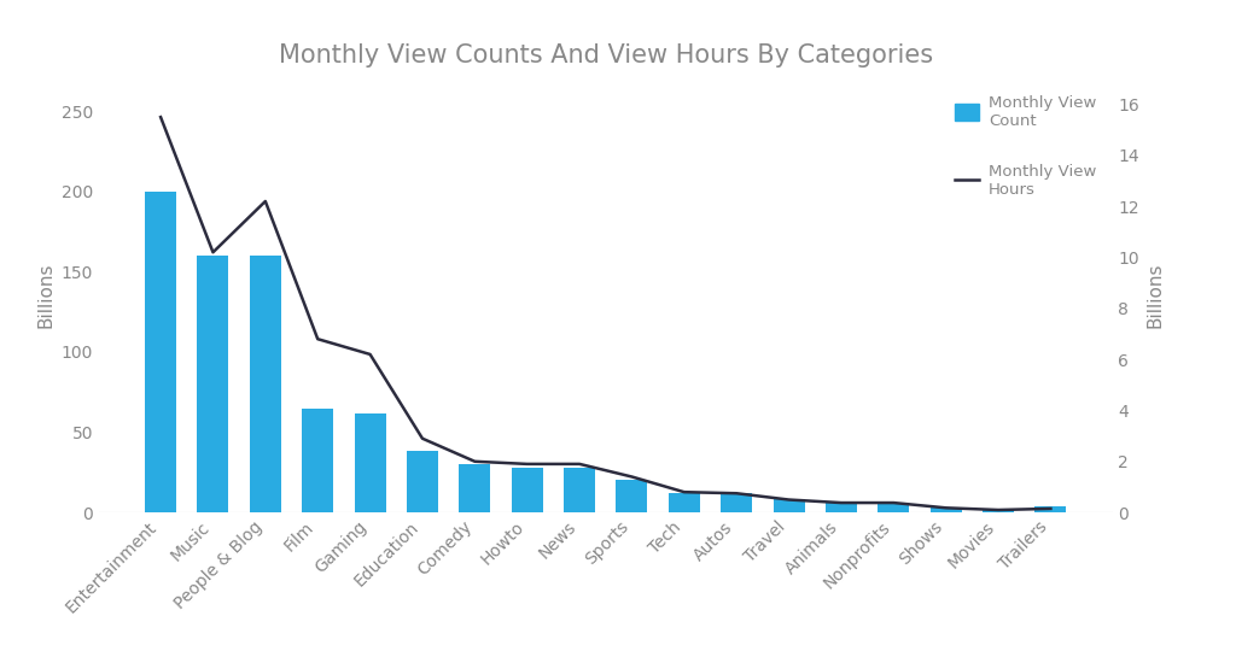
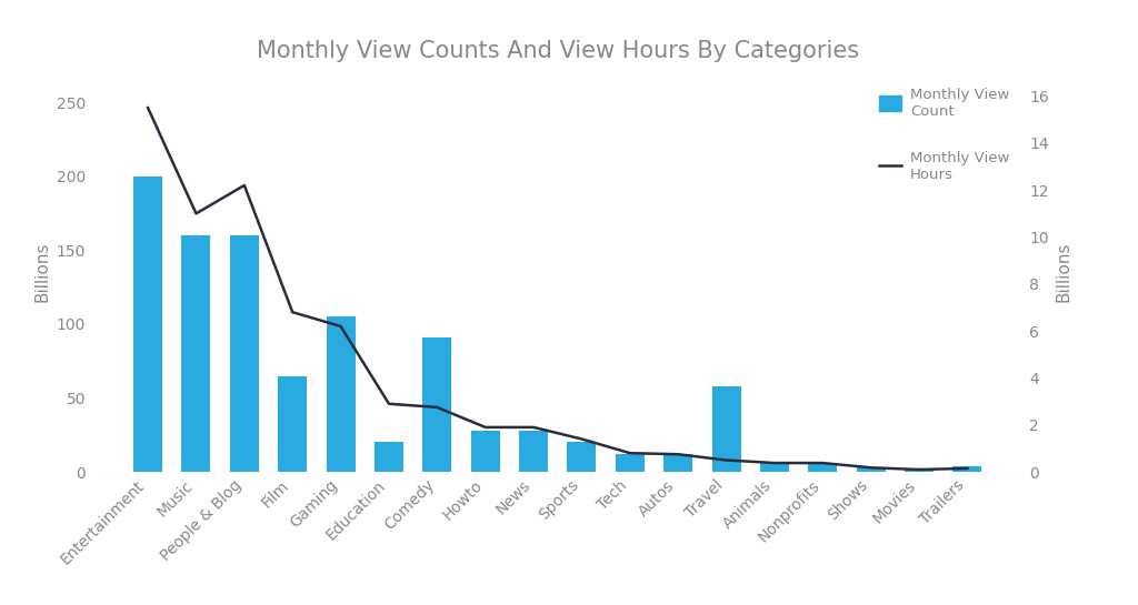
Monthly View Hours/Music: 10.20 -> 11.00
Monthly View Count/Gaming: 62 -> 105
Monthly View Count/Education: 38 -> 20
Monthly View Count/Comedy: 30 -> 91
Monthly View Hours/Comedy: 2.00 -> 2.75
Monthly View Count/Travel: 8 -> 58
